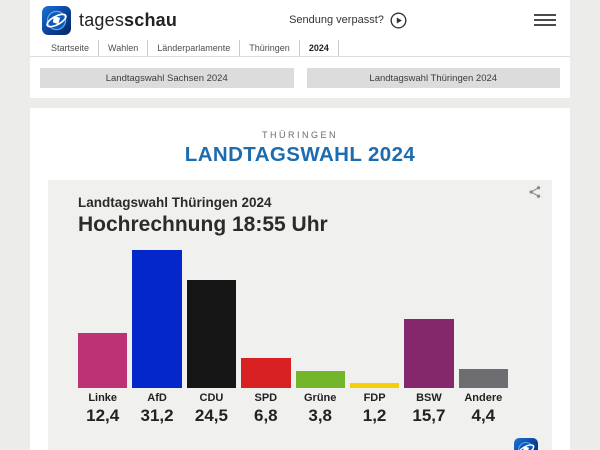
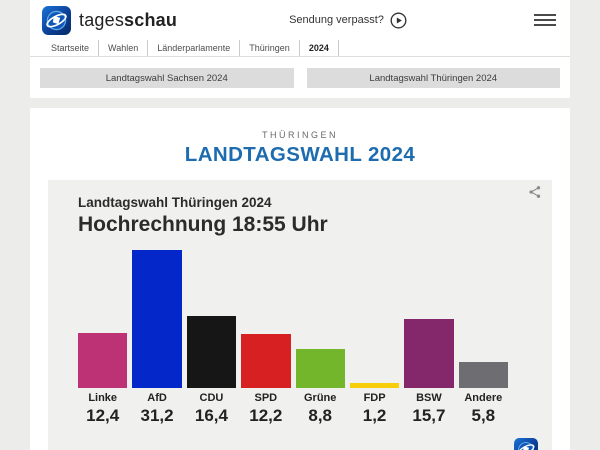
CDU: 24,5 -> 16,4
SPD: 6,8 -> 12,2
Grüne: 3,8 -> 8,8
Andere: 4,4 -> 5,8
